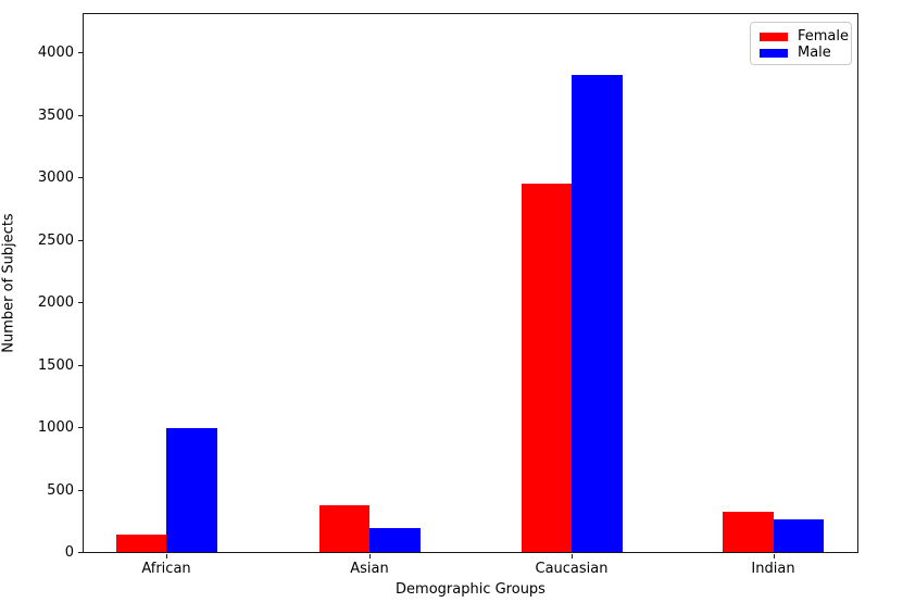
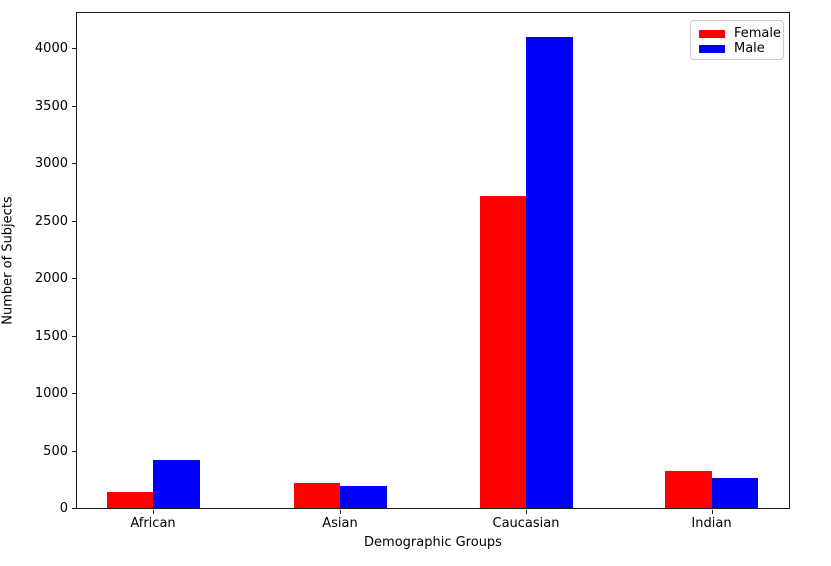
Male/African: 990 -> 420
Female/Asian: 370 -> 220
Female/Caucasian: 2950 -> 2710
Male/Caucasian: 3820 -> 4100
